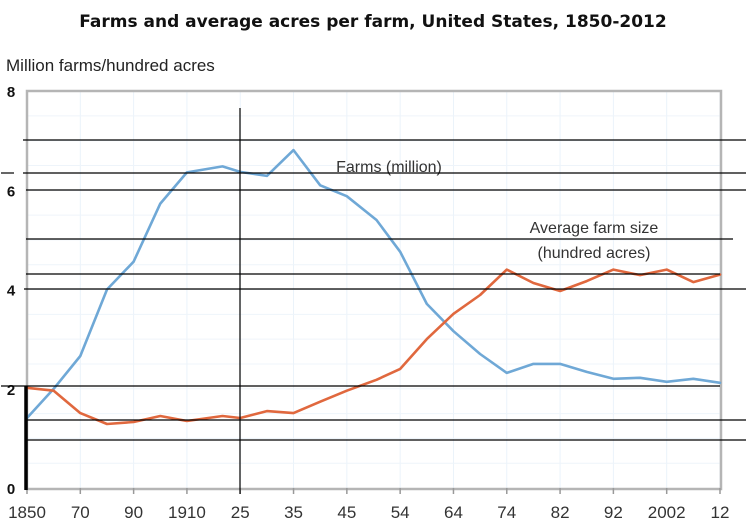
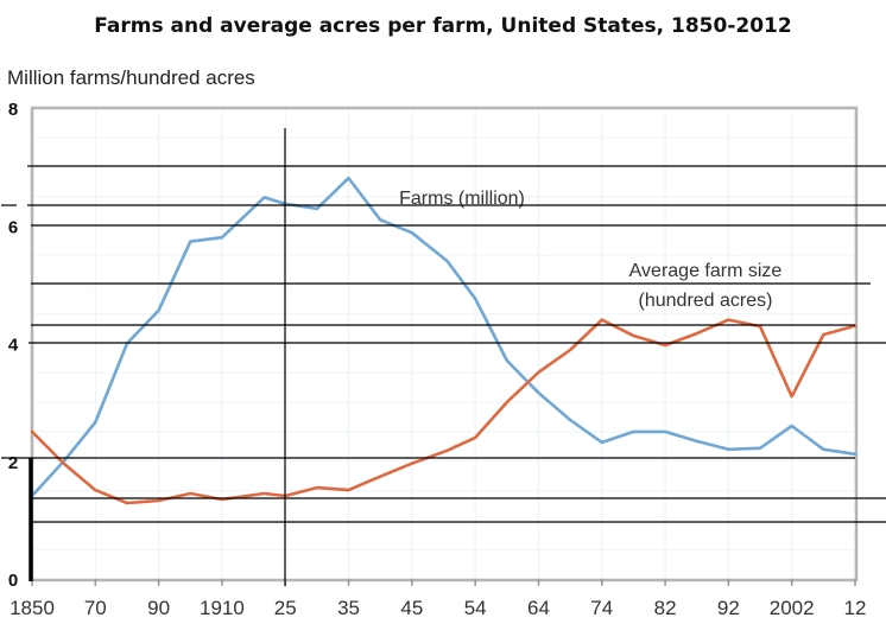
Average farm size (hundred acres)/1850: 2.0 -> 2.5
Farms (million)/1910: 6.4 -> 5.8
Farms (million)/2002: 2.1 -> 2.6
Average farm size (hundred acres)/2002: 4.4 -> 3.1
